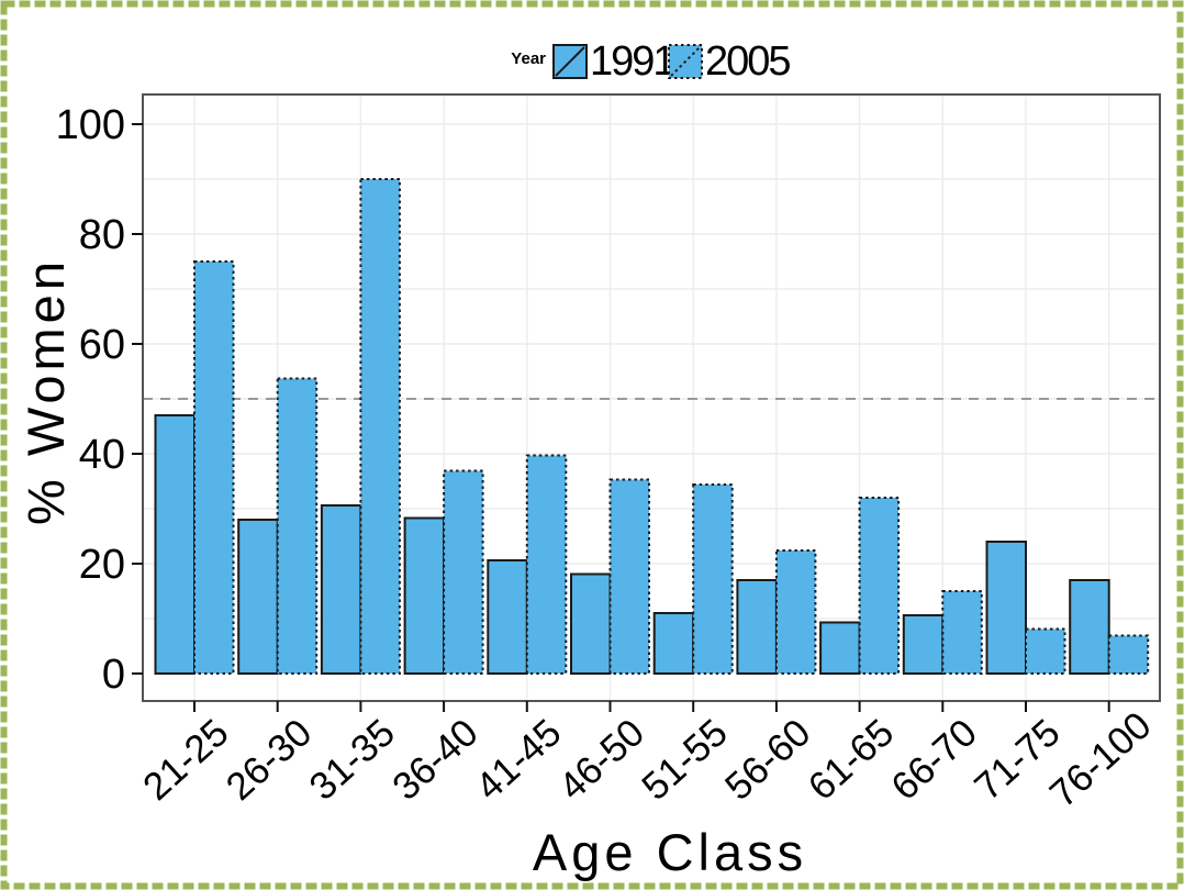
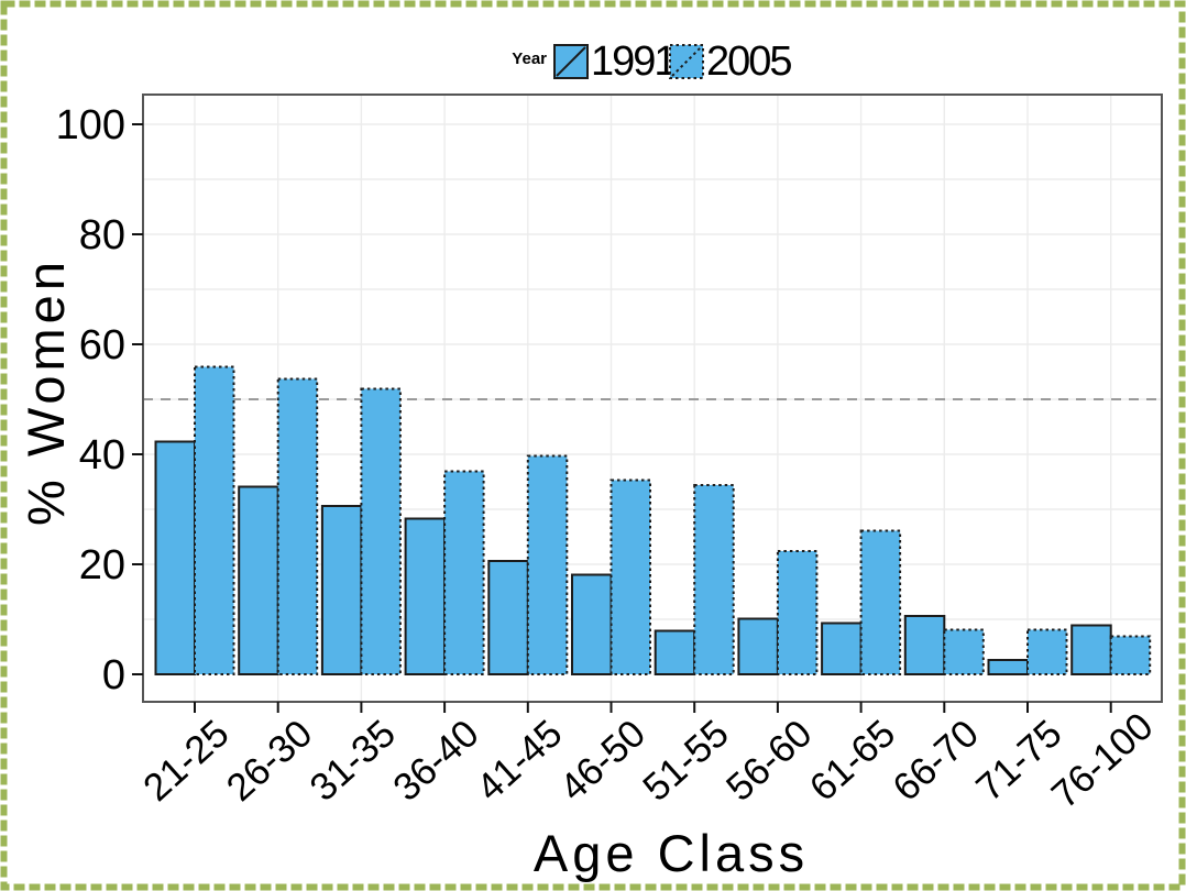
1991/21-25: 47 -> 42
2005/21-25: 75 -> 56
1991/26-30: 28 -> 34
2005/31-35: 90 -> 52
1991/51-55: 11 -> 8
1991/56-60: 17 -> 10
2005/61-65: 32 -> 26
2005/66-70: 15 -> 8
1991/71-75: 24 -> 3
1991/76-100: 17 -> 9
